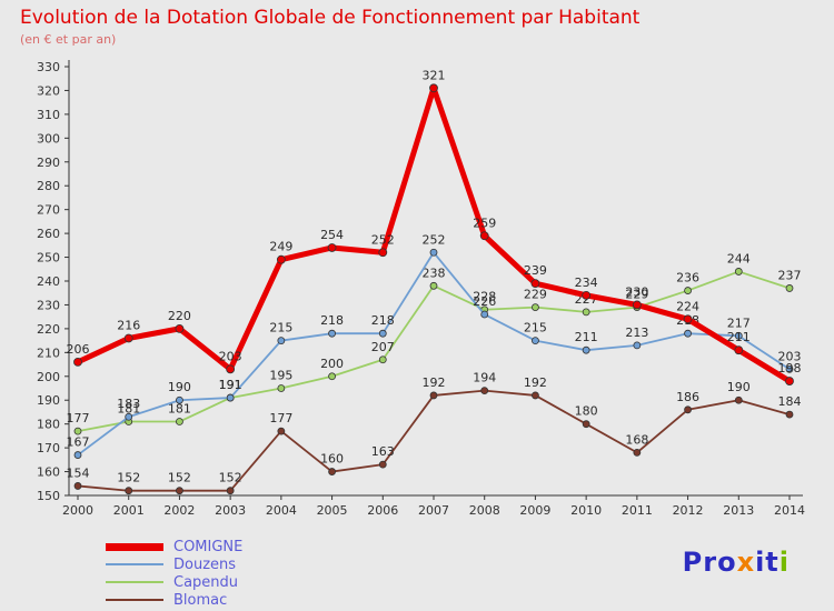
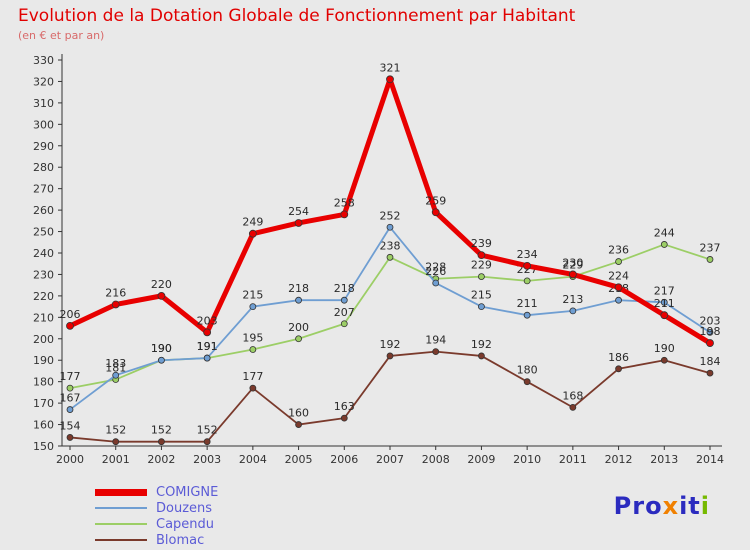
Capendu/2002: 181 -> 190
COMIGNE/2006: 252 -> 258
